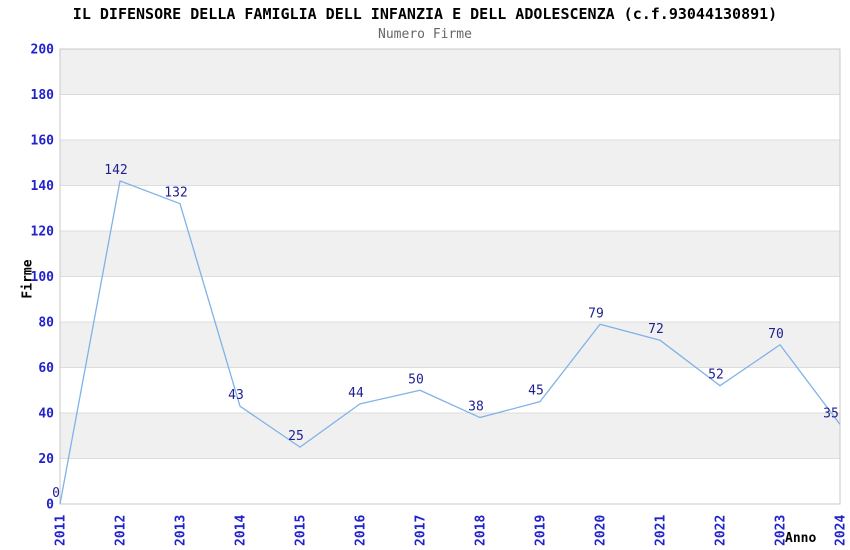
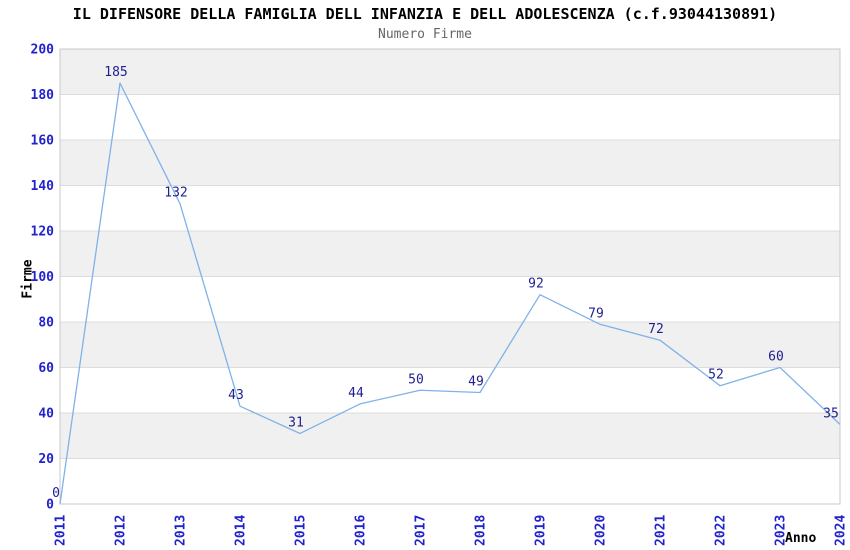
2012: 142 -> 185
2015: 25 -> 31
2018: 38 -> 49
2019: 45 -> 92
2023: 70 -> 60
